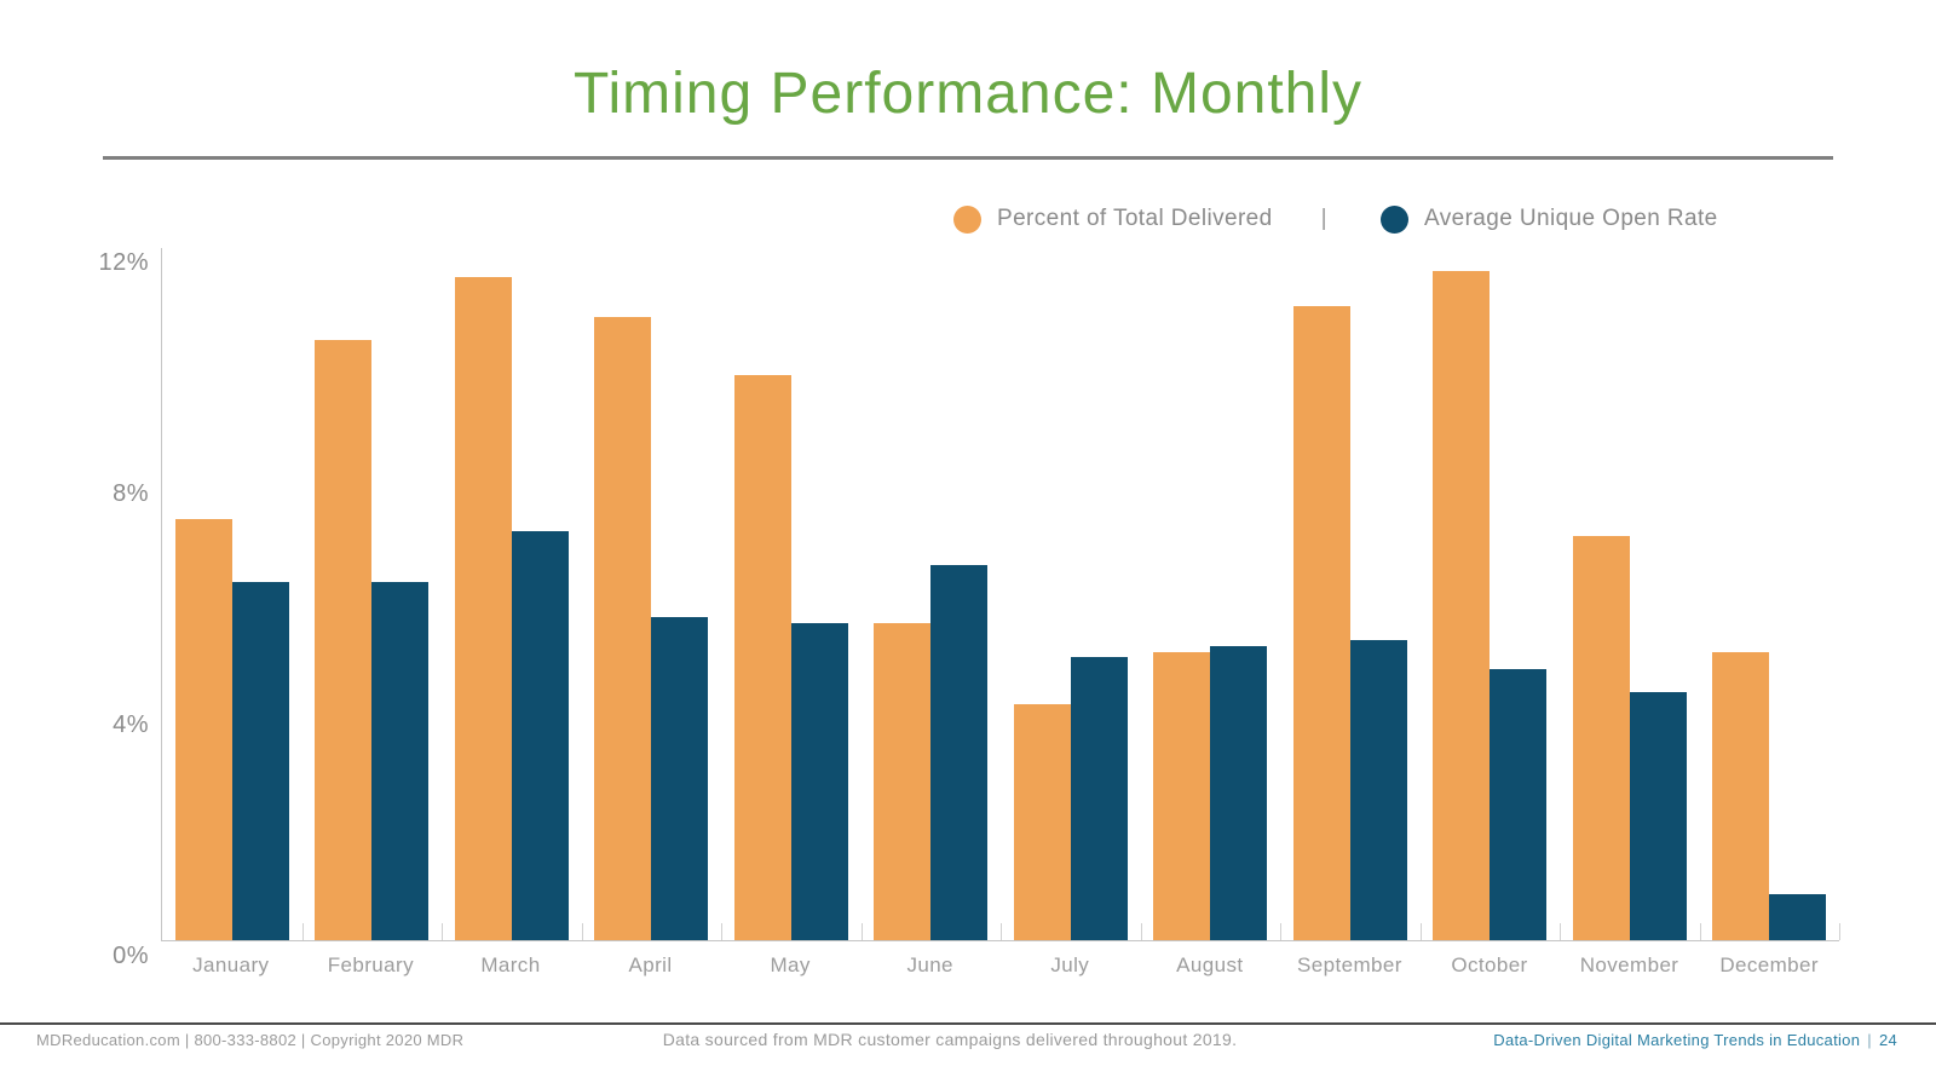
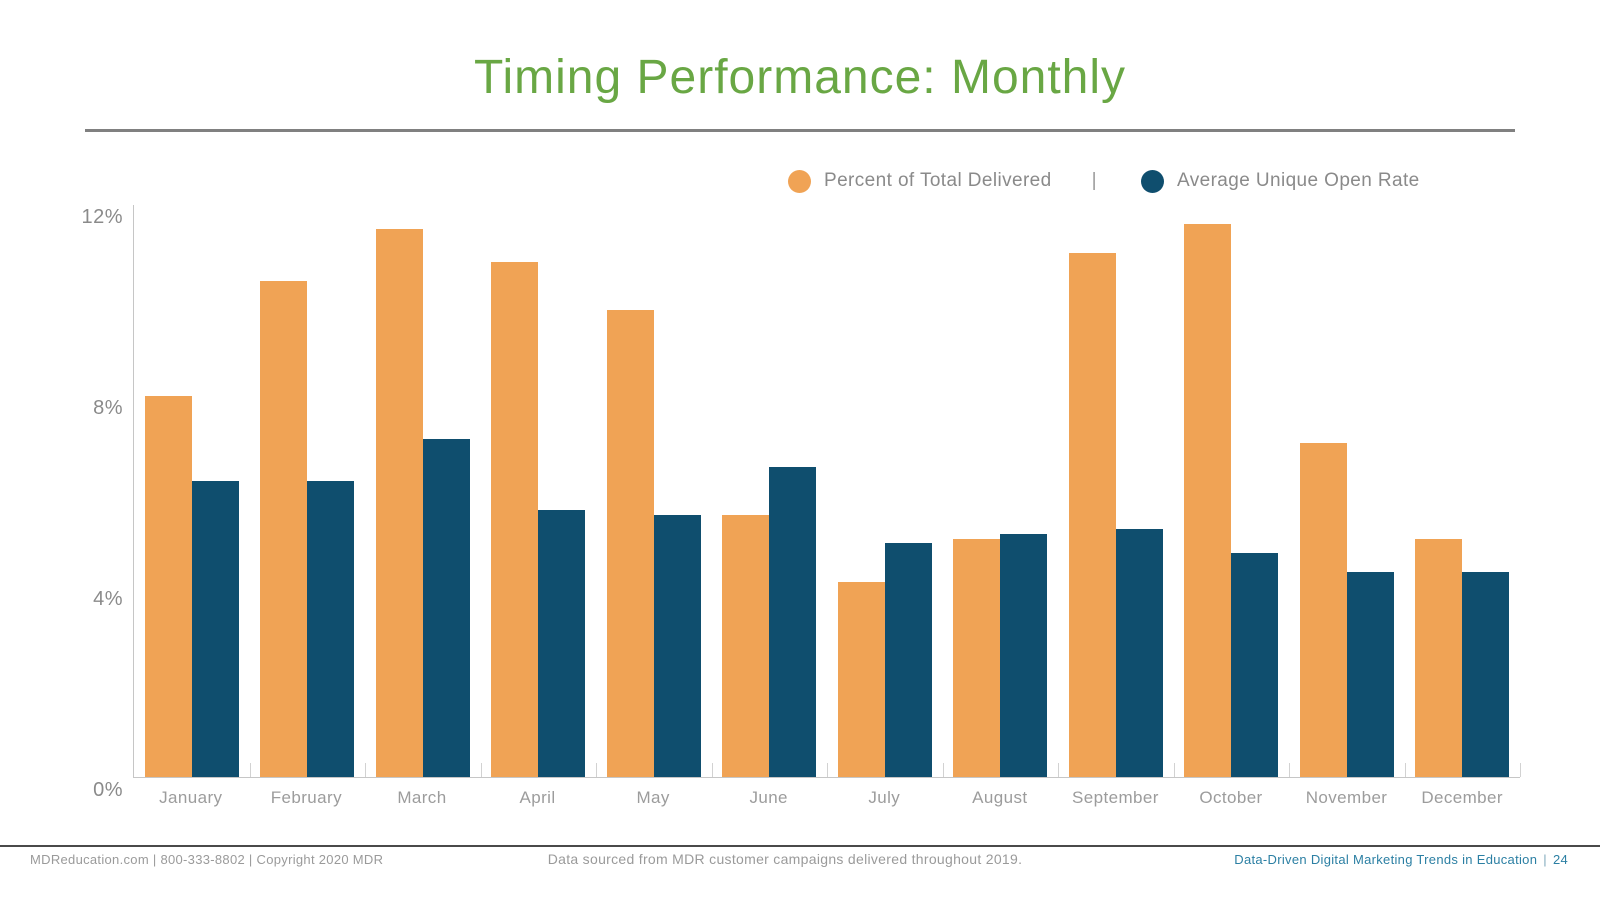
Percent of Total Delivered/January: 7.3% -> 8.0%
Average Unique Open Rate/December: 0.8% -> 4.3%
